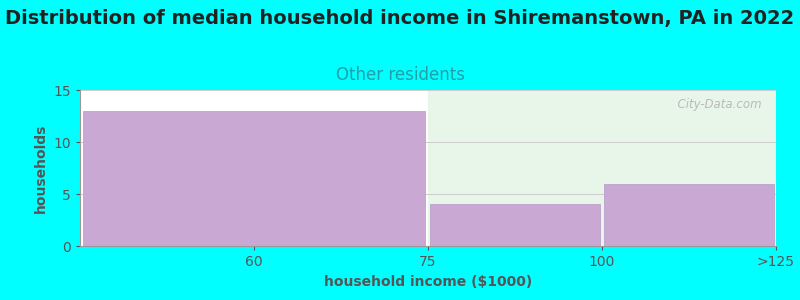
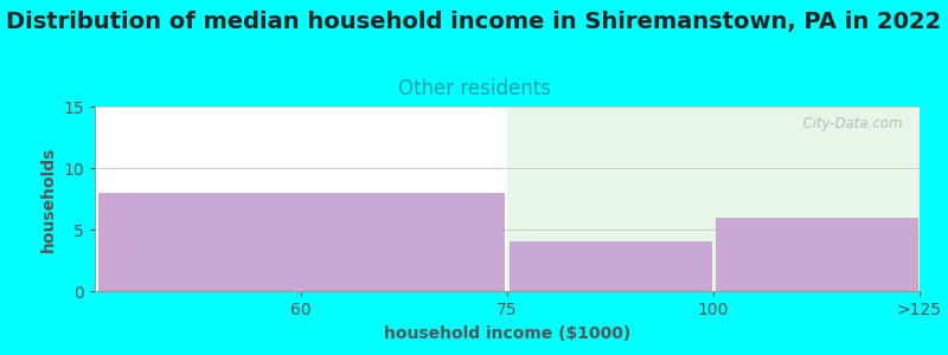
60: 13 -> 8
